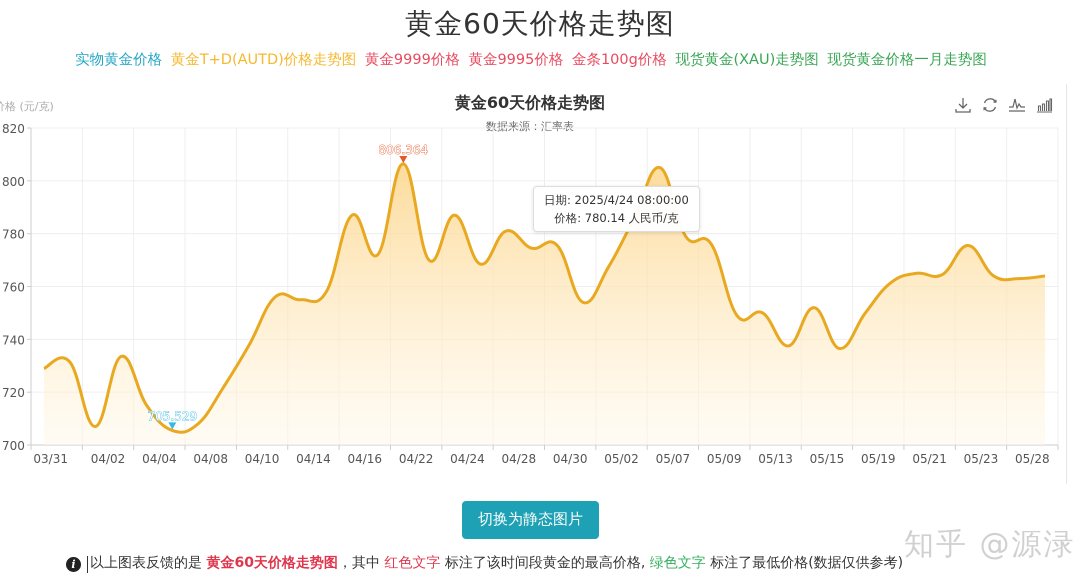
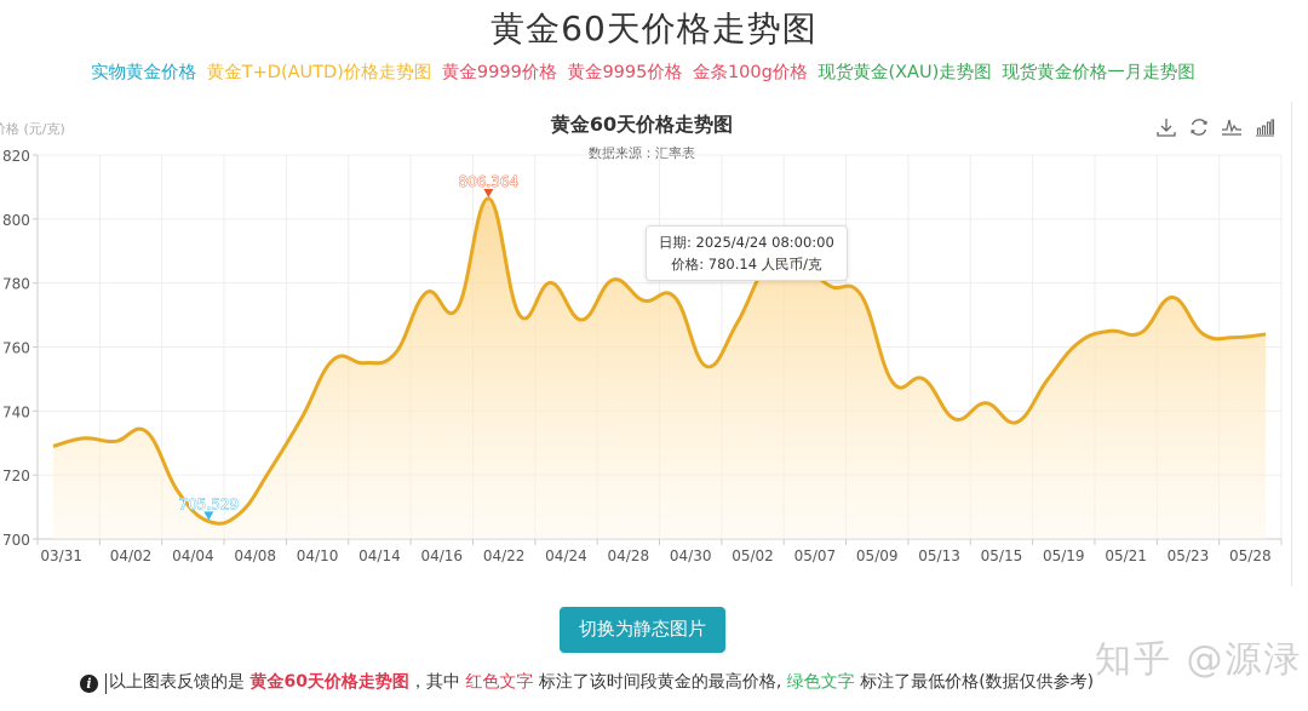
04/02: 707 -> 730
04/16: 787 -> 777
04/24: 787 -> 780
05/07: 805 -> 786
05/15: 752 -> 742
